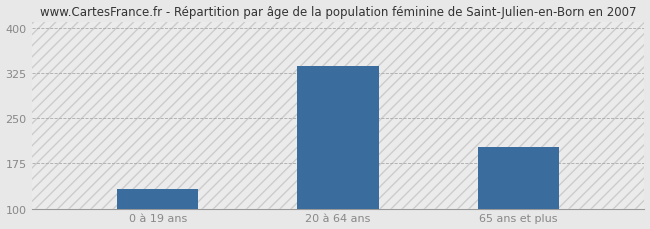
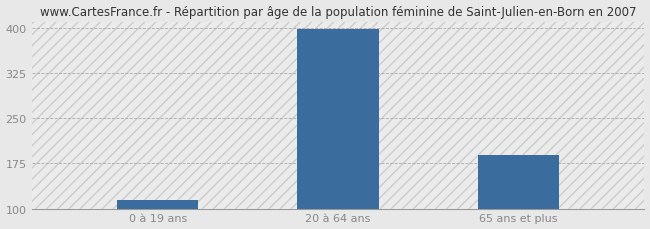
0 à 19 ans: 132 -> 115
20 à 64 ans: 336 -> 398
65 ans et plus: 202 -> 188
